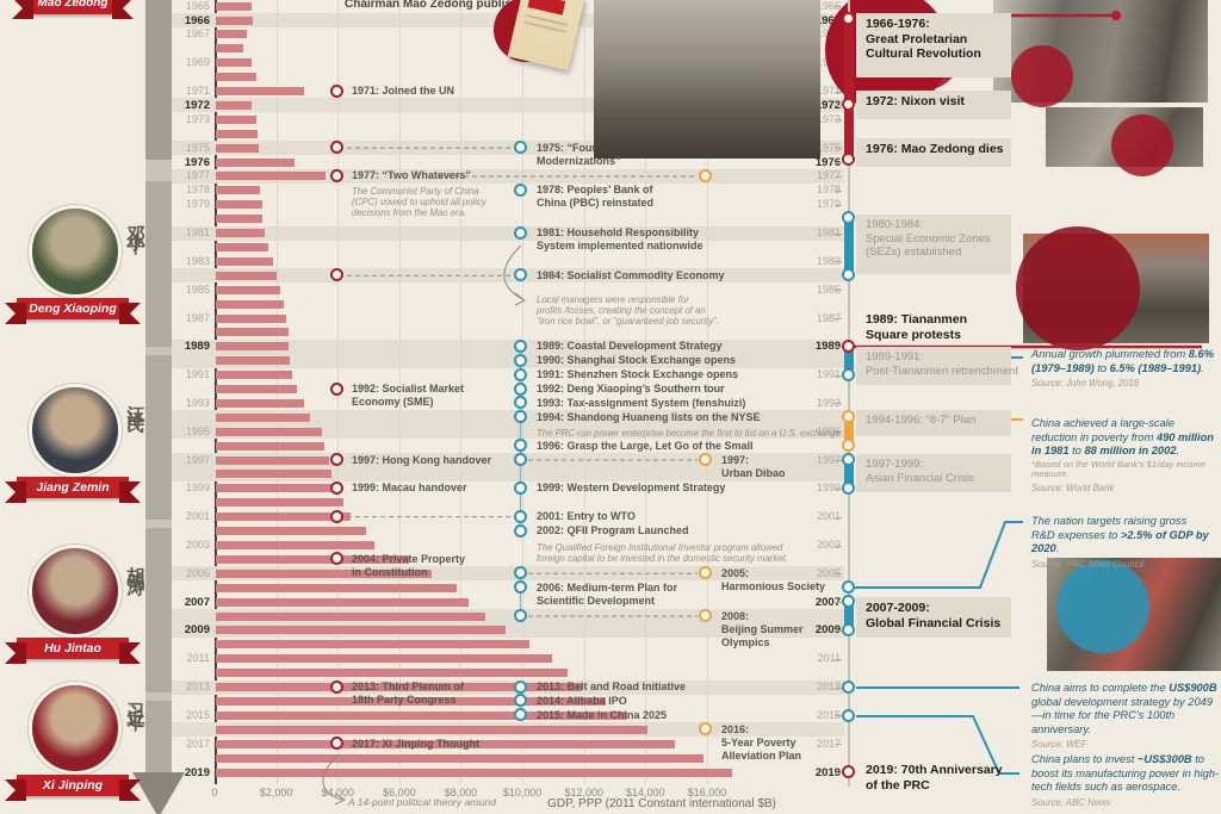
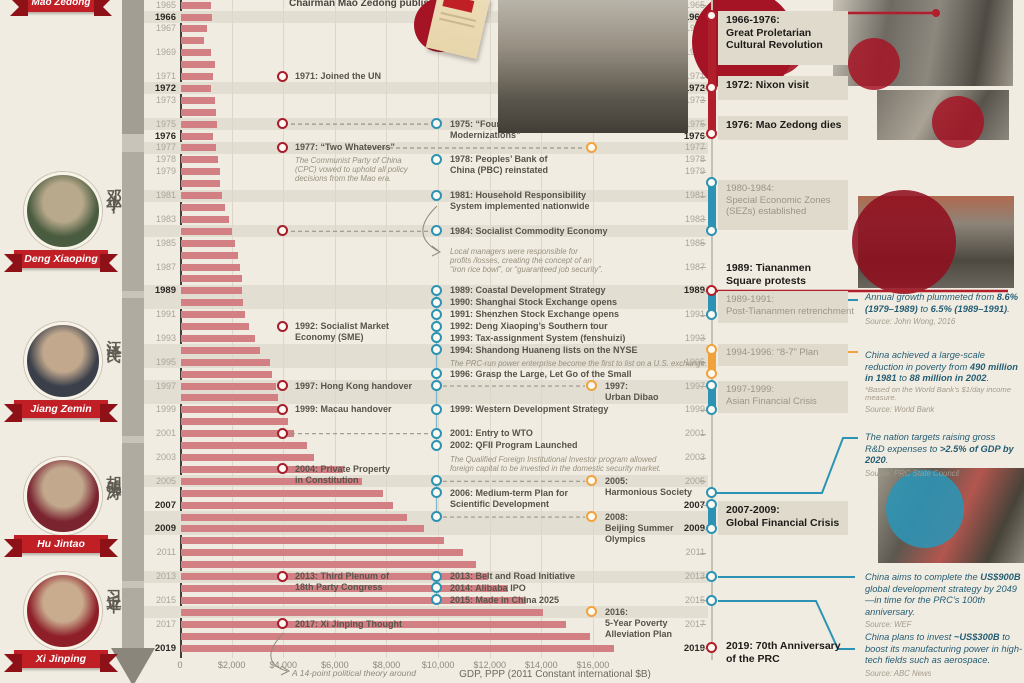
1971: $2900 -> $1300
1976: $2600 -> $1300
1977: $3600 -> $1400
